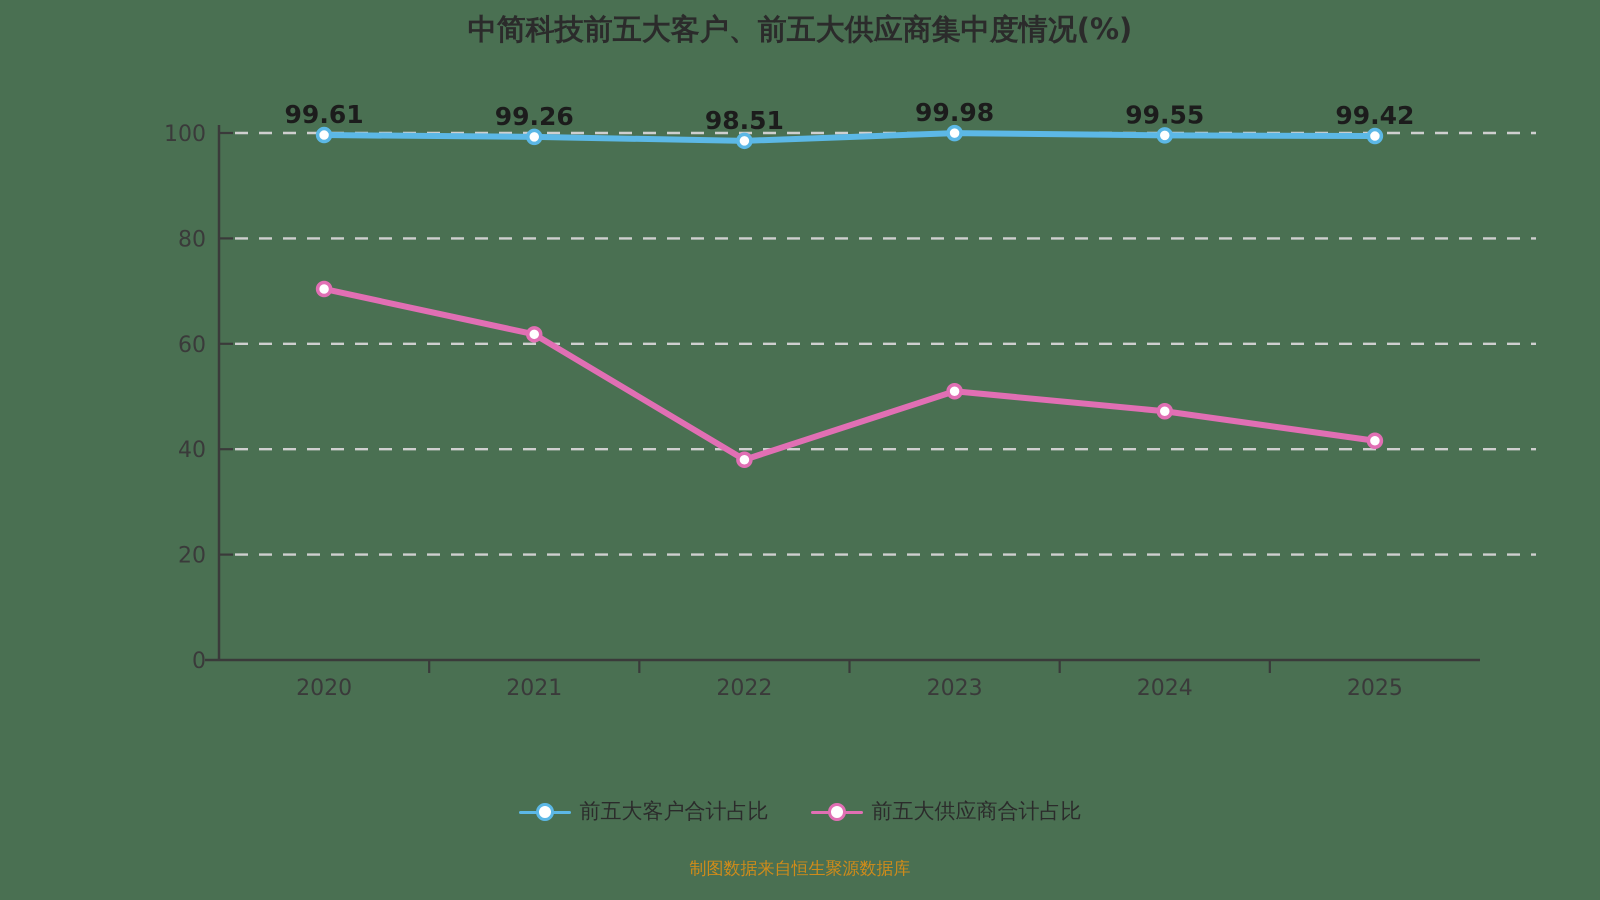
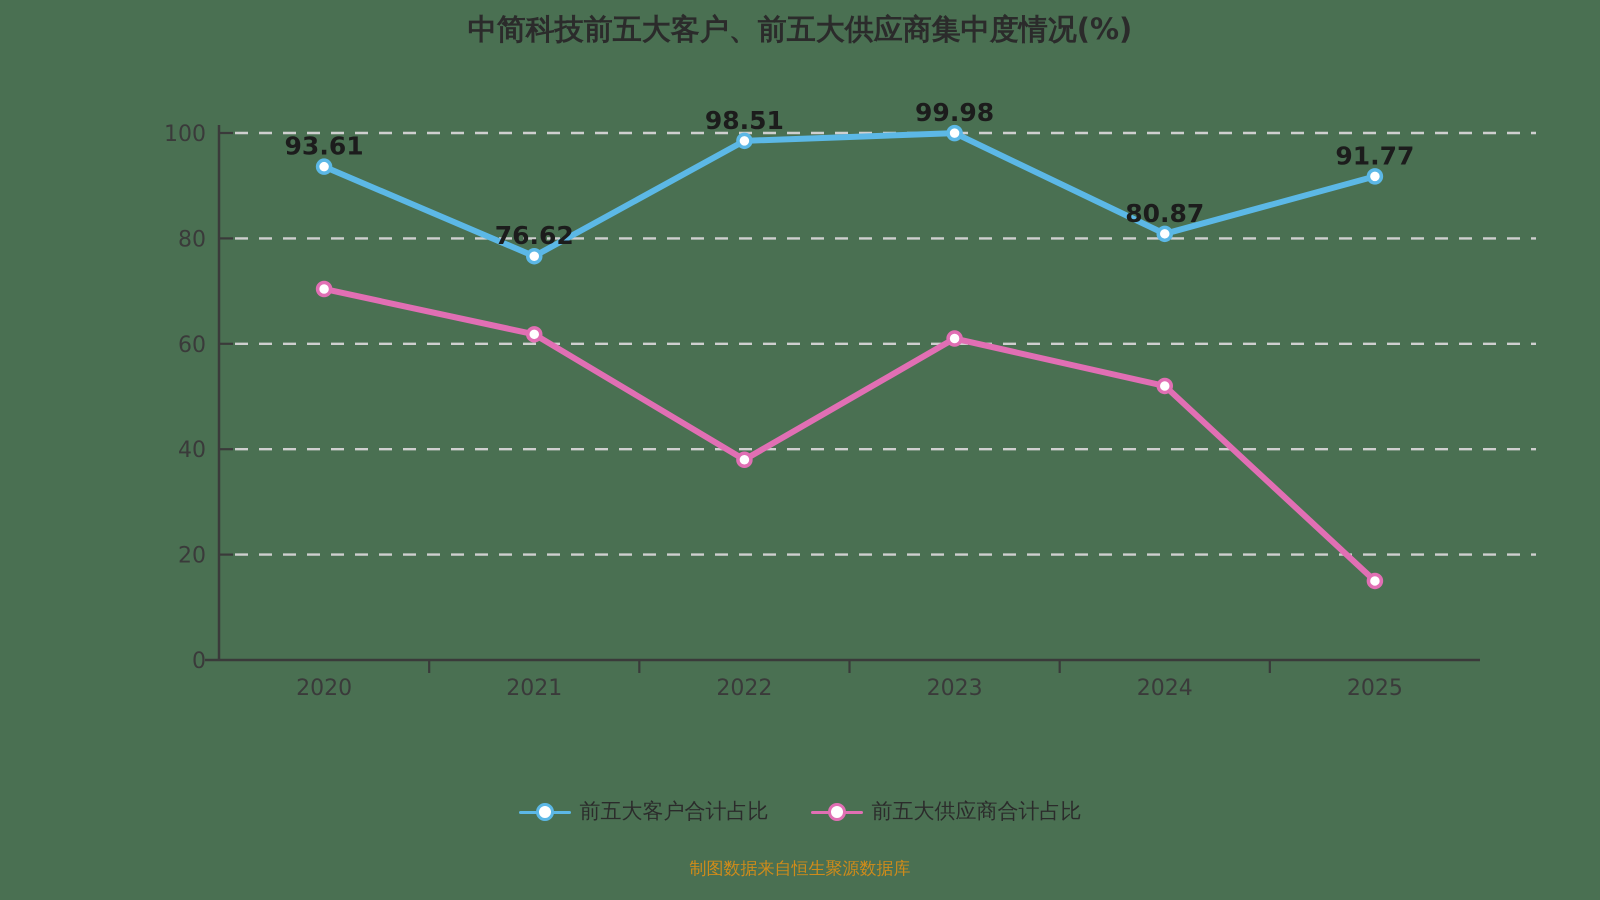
前五大客户合计占比/2020: 99.61 -> 93.61
前五大客户合计占比/2021: 99.26 -> 76.62
前五大供应商合计占比/2023: 51 -> 61
前五大客户合计占比/2024: 99.55 -> 80.87
前五大供应商合计占比/2024: 47 -> 52
前五大客户合计占比/2025: 99.42 -> 91.77
前五大供应商合计占比/2025: 42 -> 15
